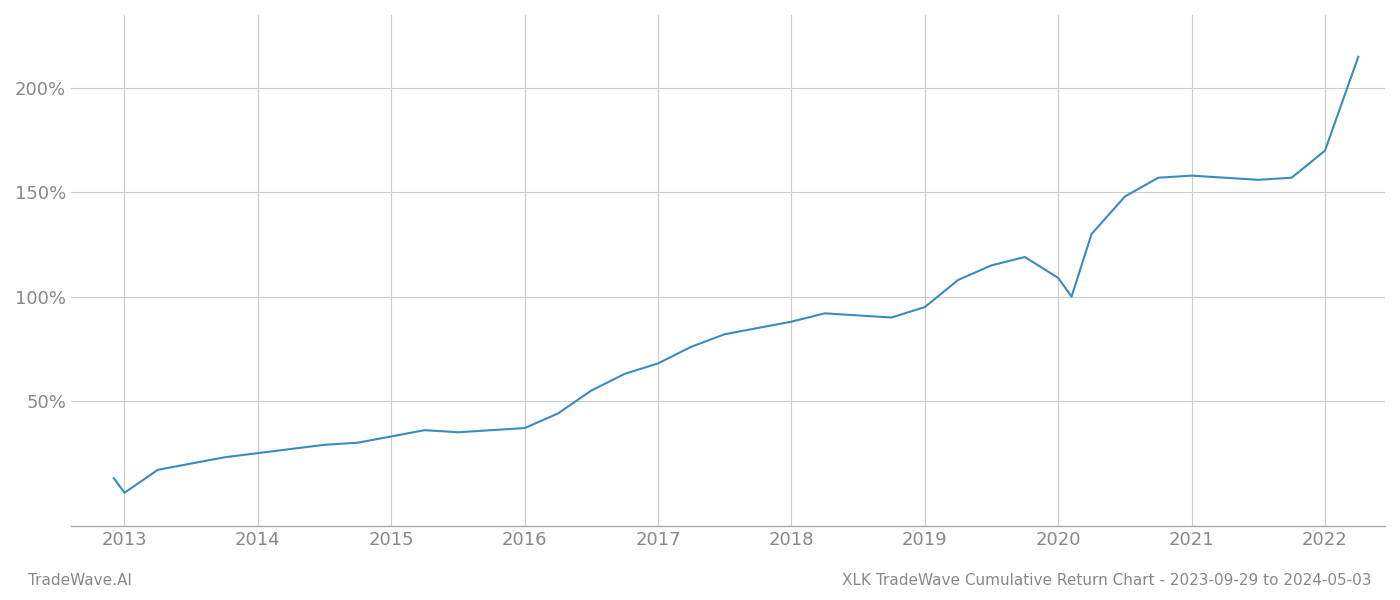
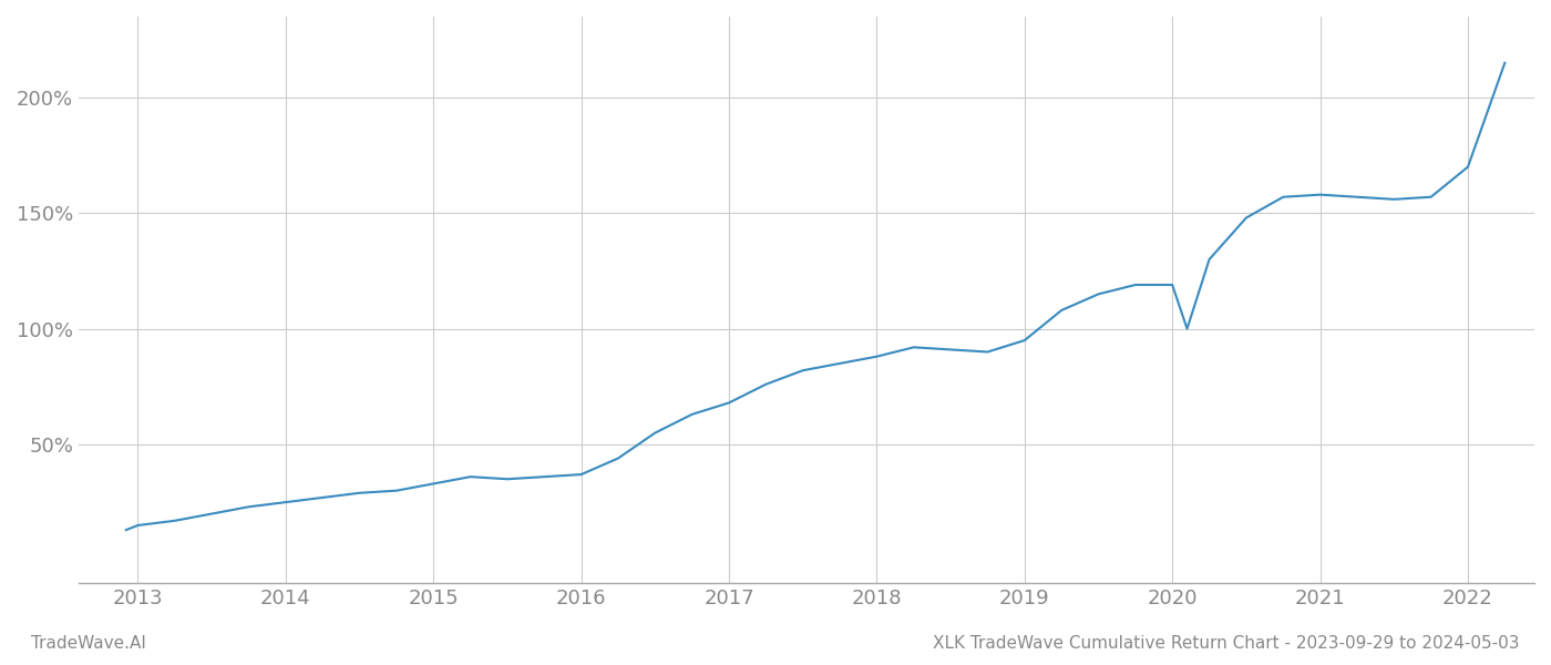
2013: 6% -> 15%
2020: 109% -> 119%
